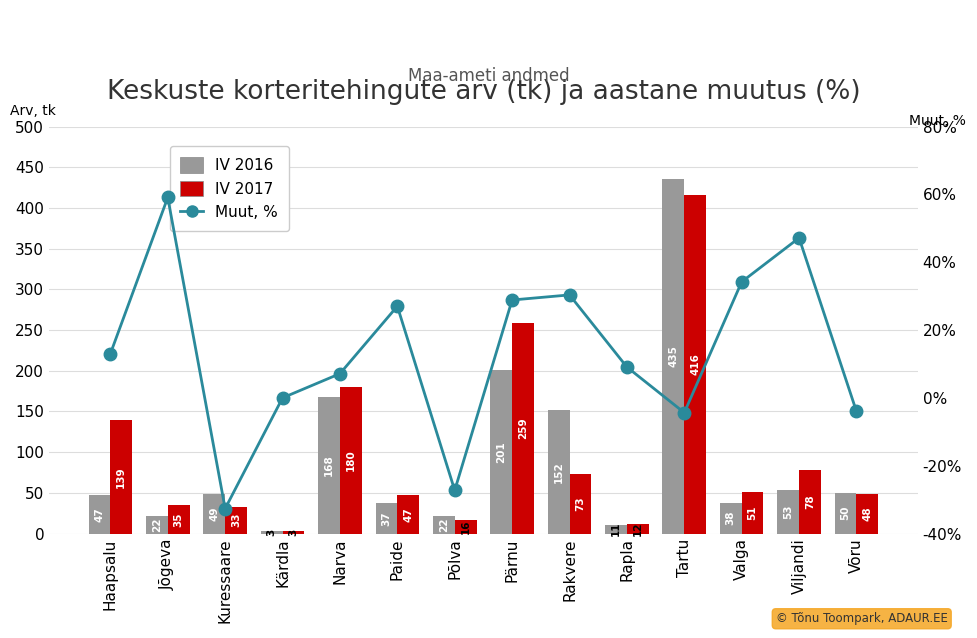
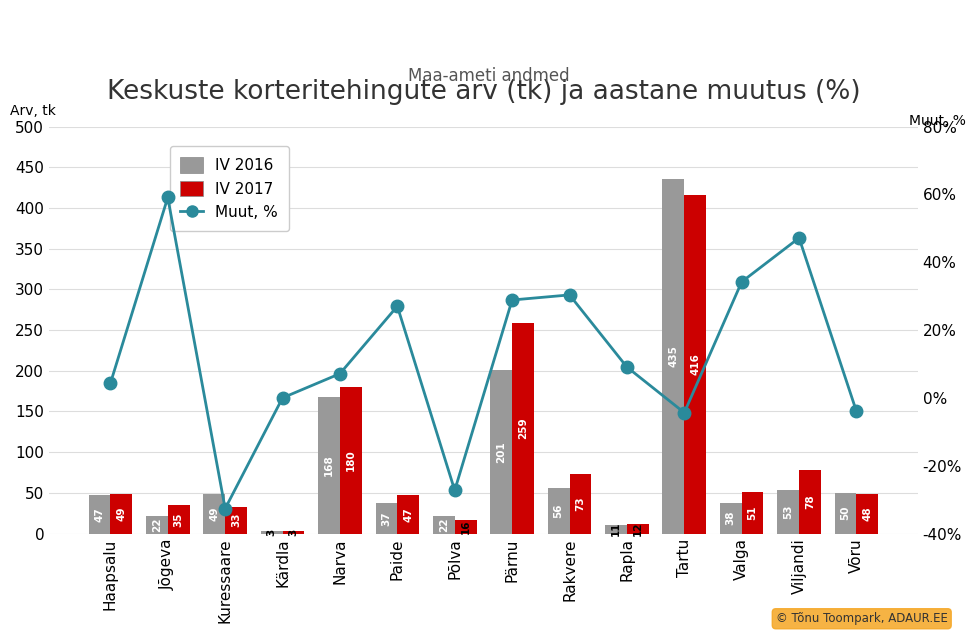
Muut, %/Haapsalu: 13.0% -> 4.3%
IV 2017/Haapsalu: 139 -> 49
IV 2016/Rakvere: 152 -> 56
